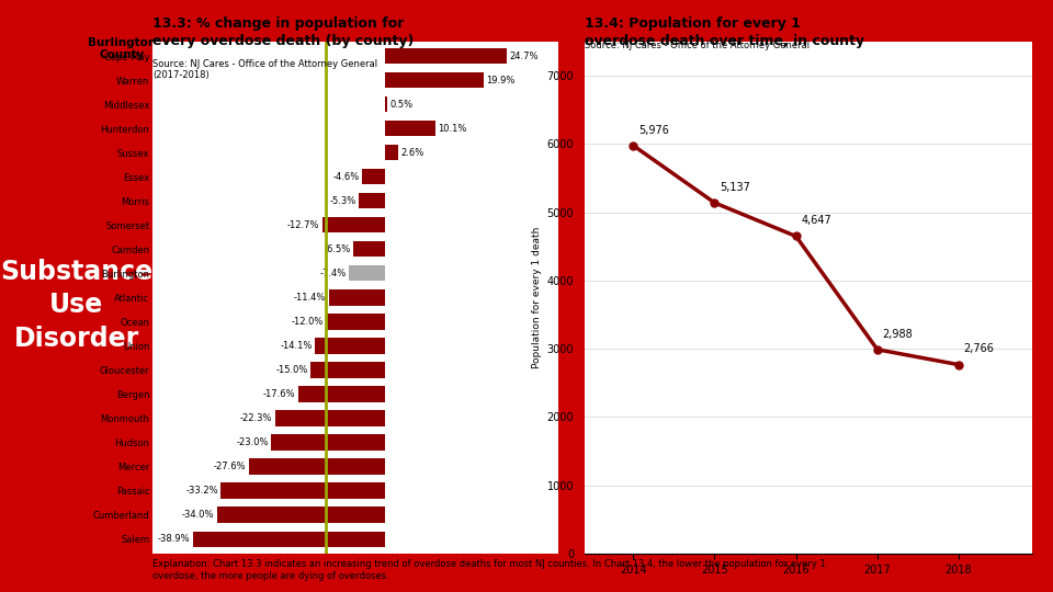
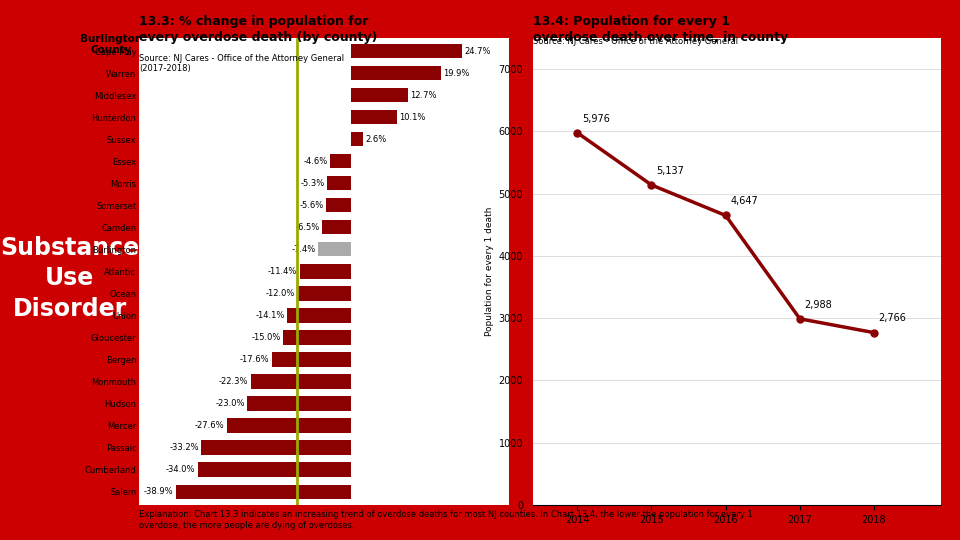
Middlesex: 0.5% -> 12.7%
Somerset: -12.7% -> -5.6%
